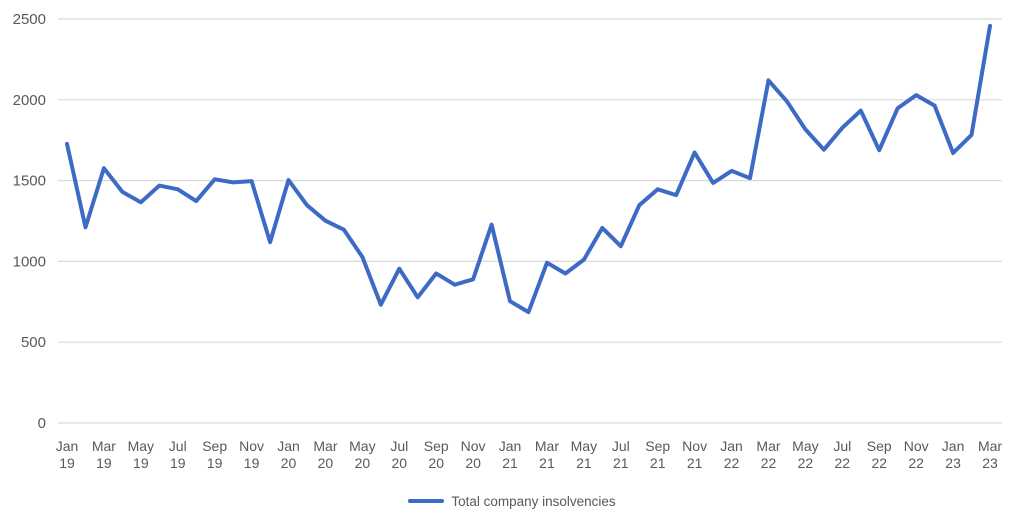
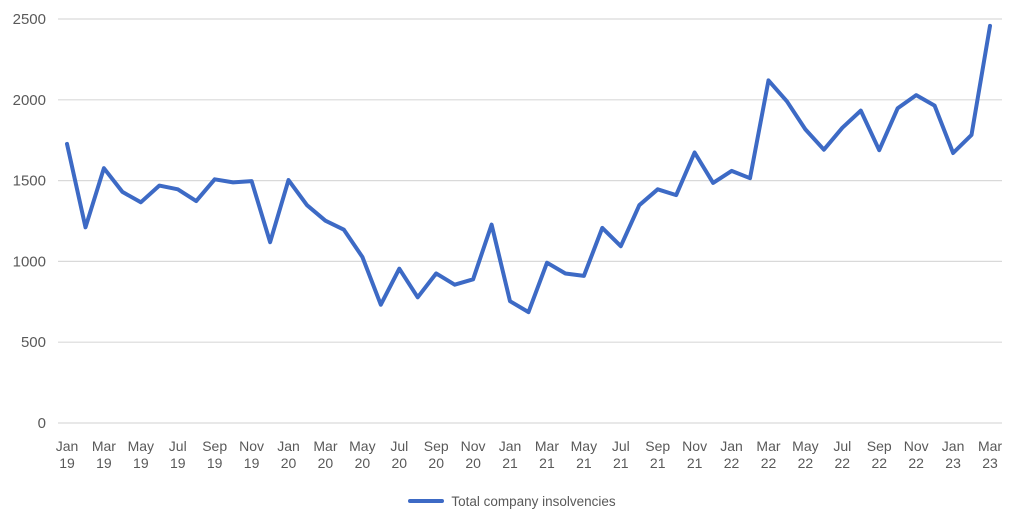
May 21: 1010 -> 910
